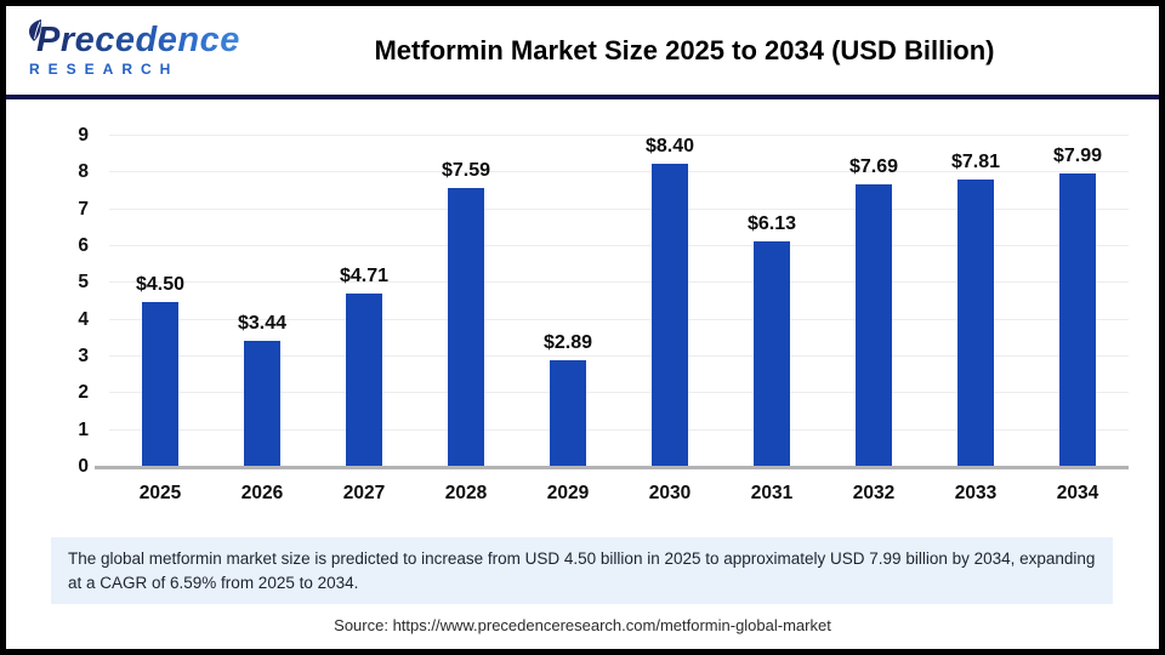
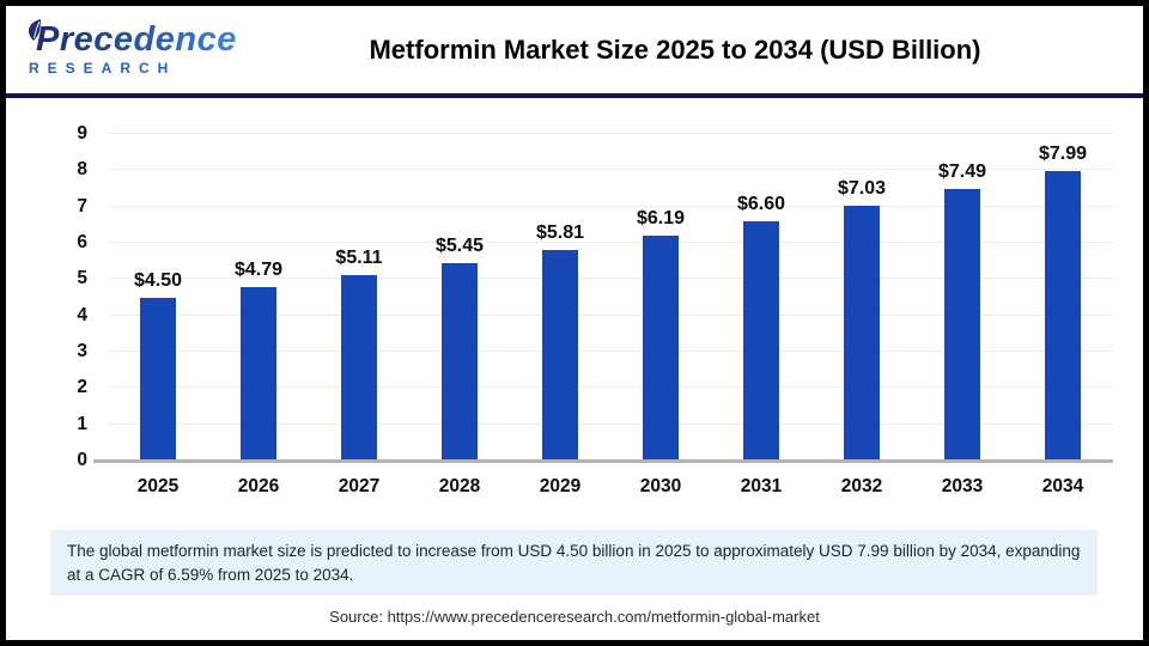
2026: $3.44 -> $4.79
2027: $4.71 -> $5.11
2028: $7.59 -> $5.45
2029: $2.89 -> $5.81
2030: $8.40 -> $6.19
2031: $6.13 -> $6.60
2032: $7.69 -> $7.03
2033: $7.81 -> $7.49
